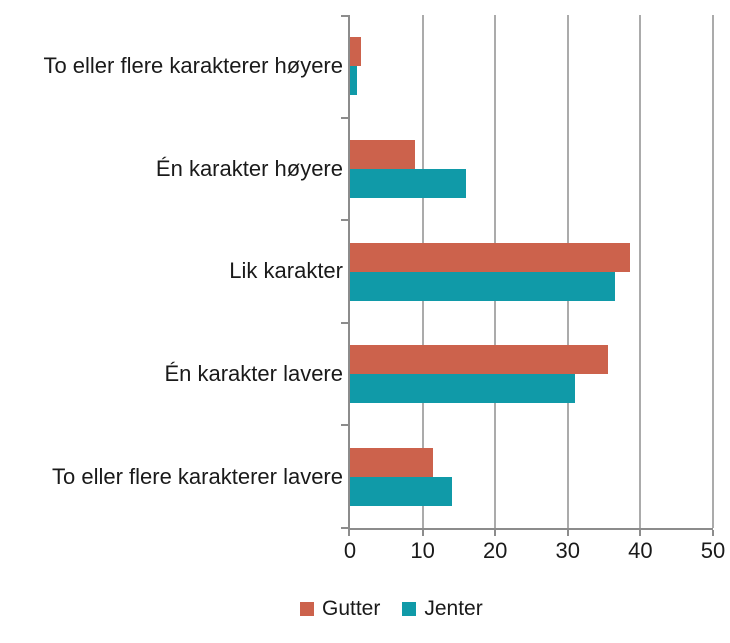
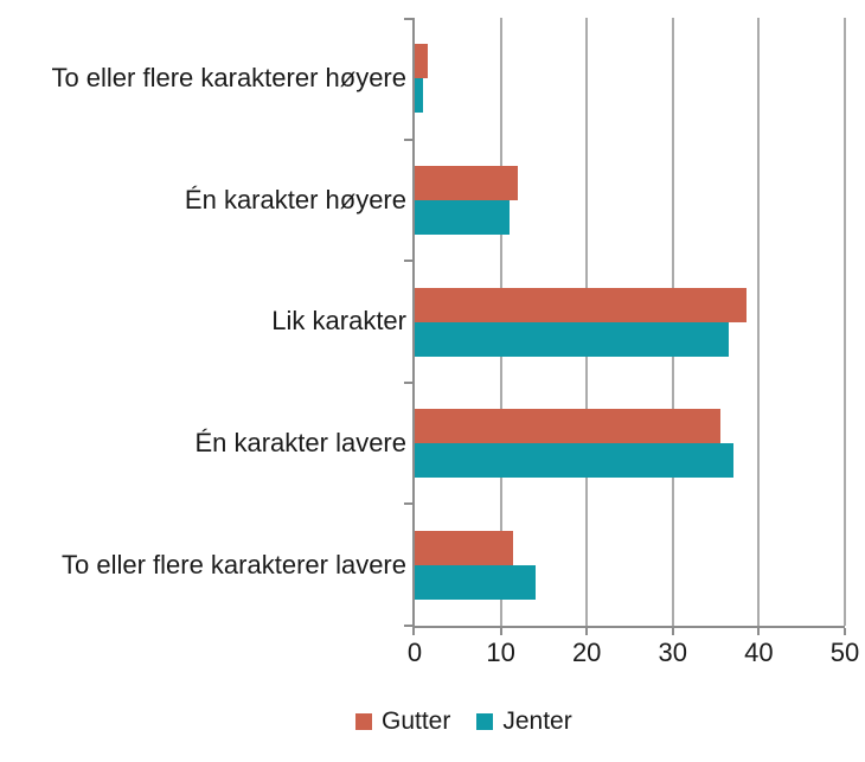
Gutter/Én karakter høyere: 9 -> 12
Jenter/Én karakter høyere: 16 -> 11
Jenter/Én karakter lavere: 31 -> 37
